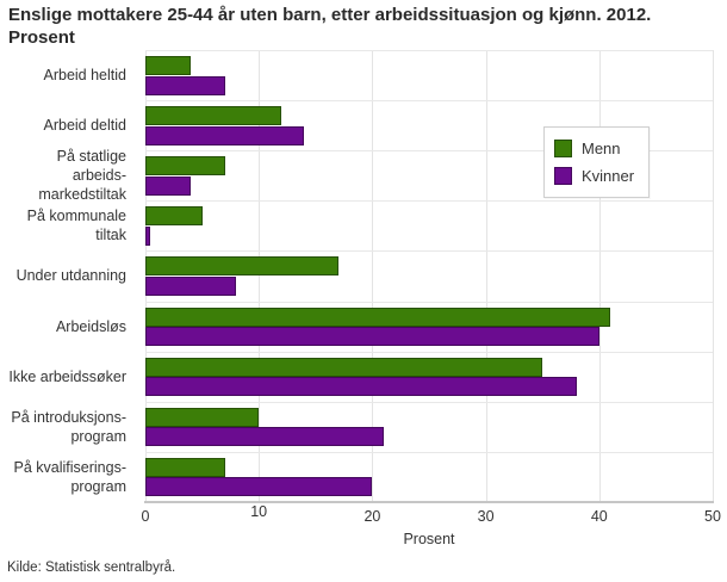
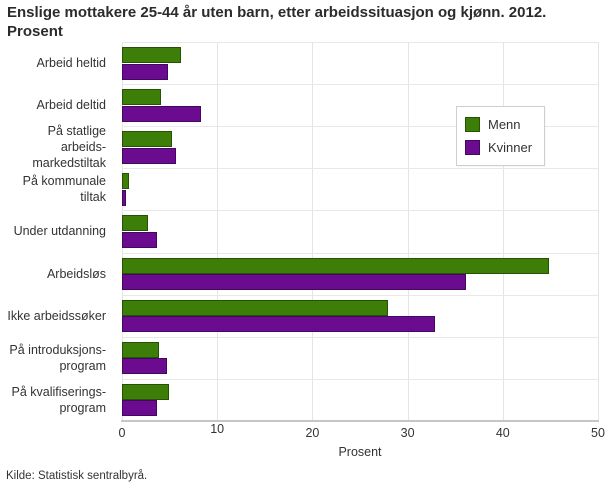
Menn/Arbeid heltid: 4 -> 6
Kvinner/Arbeid heltid: 7 -> 5
Menn/Arbeid deltid: 12 -> 4
Kvinner/Arbeid deltid: 14 -> 8
Menn/På statlige arbeids- markedstiltak: 7 -> 5
Kvinner/På statlige arbeids- markedstiltak: 4 -> 6
Menn/På kommunale tiltak: 5 -> 1
Menn/Under utdanning: 17 -> 3
Kvinner/Under utdanning: 8 -> 4
Menn/Arbeidsløs: 41 -> 45
Kvinner/Arbeidsløs: 40 -> 36
Menn/Ikke arbeidssøker: 35 -> 28
Kvinner/Ikke arbeidssøker: 38 -> 33
Menn/På introduksjons- program: 10 -> 4
Kvinner/På introduksjons- program: 21 -> 5
Menn/På kvalifiserings- program: 7 -> 5
Kvinner/På kvalifiserings- program: 20 -> 4
